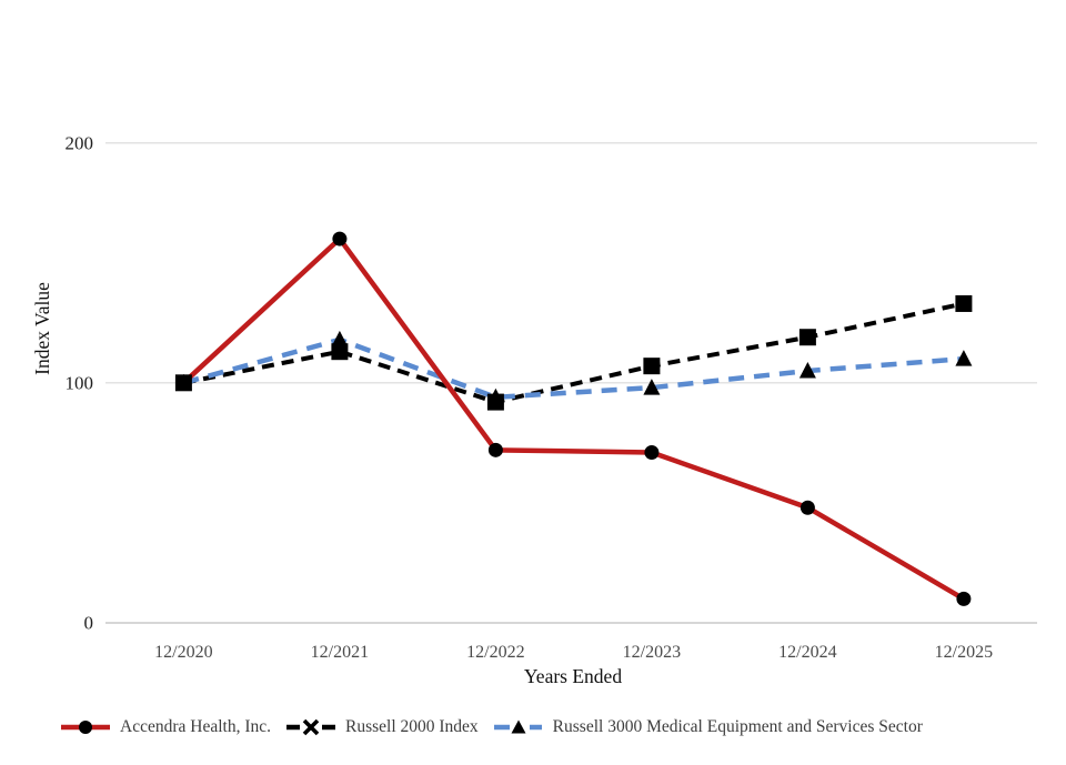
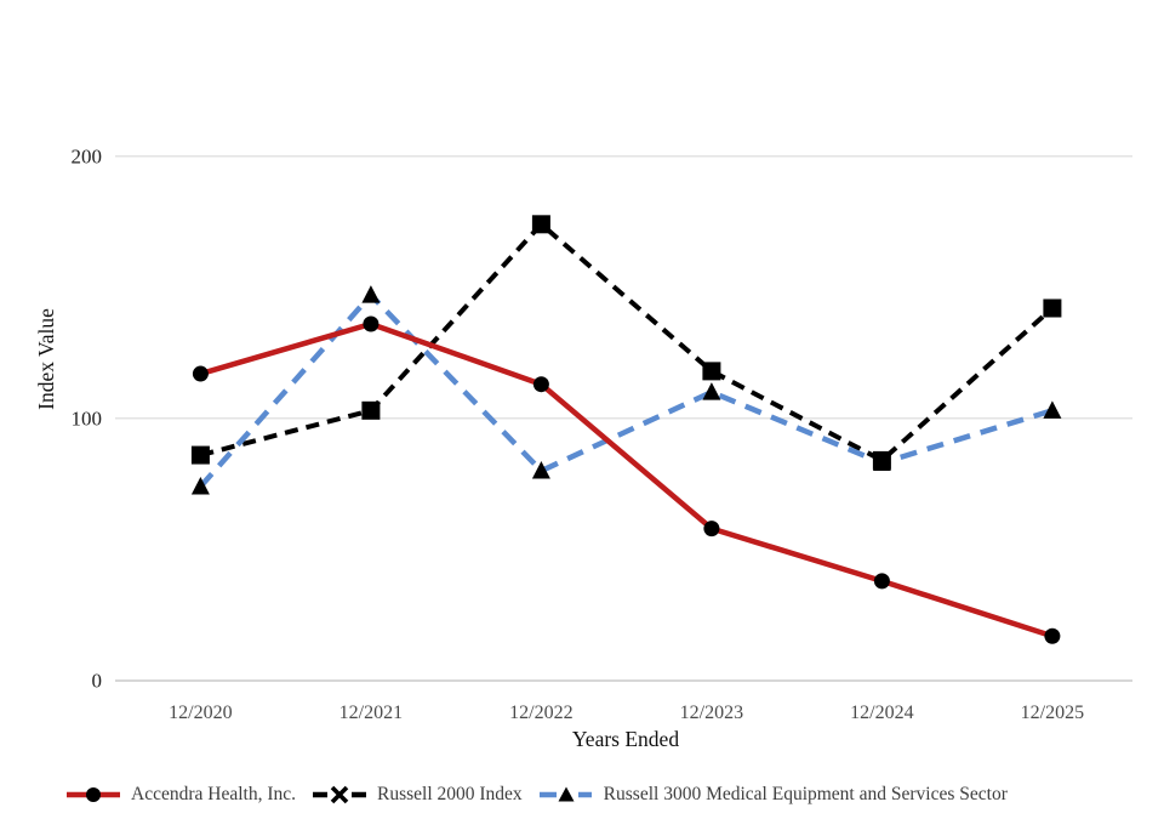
Accendra Health, Inc./12/2020: 100 -> 117
Russell 2000 Index/12/2020: 100 -> 86
Russell 3000 Medical Equipment and Services Sector/12/2020: 100 -> 74
Accendra Health, Inc./12/2021: 160 -> 136
Russell 2000 Index/12/2021: 113 -> 103
Russell 3000 Medical Equipment and Services Sector/12/2021: 118 -> 147
Accendra Health, Inc./12/2022: 72 -> 113
Russell 2000 Index/12/2022: 92 -> 174
Russell 3000 Medical Equipment and Services Sector/12/2022: 94 -> 80
Accendra Health, Inc./12/2023: 71 -> 58
Russell 2000 Index/12/2023: 107 -> 118
Russell 3000 Medical Equipment and Services Sector/12/2023: 98 -> 110
Accendra Health, Inc./12/2024: 48 -> 38
Russell 2000 Index/12/2024: 119 -> 84
Russell 3000 Medical Equipment and Services Sector/12/2024: 105 -> 83
Accendra Health, Inc./12/2025: 10 -> 17
Russell 2000 Index/12/2025: 133 -> 142
Russell 3000 Medical Equipment and Services Sector/12/2025: 110 -> 103
